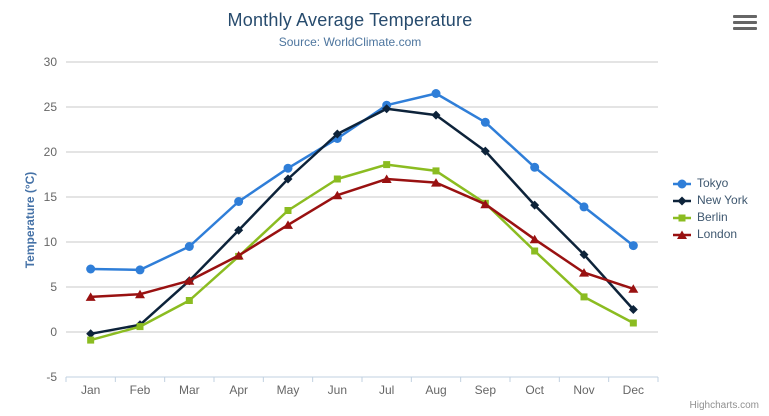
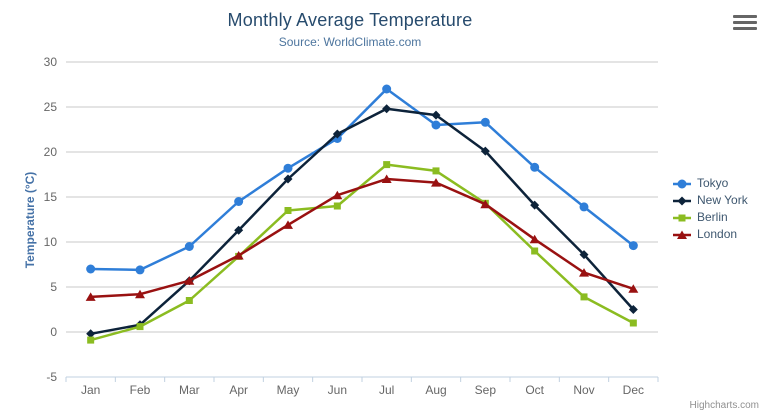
Berlin/Jun: 17 -> 14
Tokyo/Jul: 25 -> 27
Tokyo/Aug: 26 -> 23
